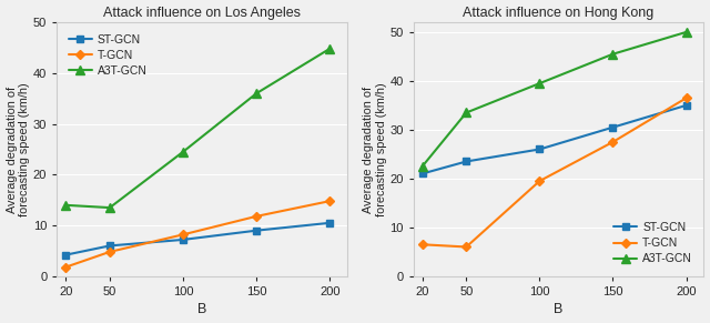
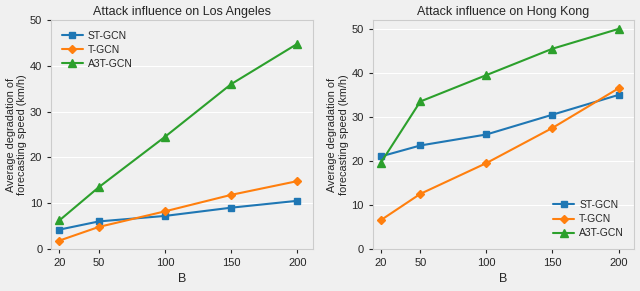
Attack influence on Los Angeles/A3T-GCN/20: 14.0 -> 6.2
Attack influence on Hong Kong/A3T-GCN/20: 22.5 -> 19.5
Attack influence on Hong Kong/T-GCN/50: 6.0 -> 12.5
